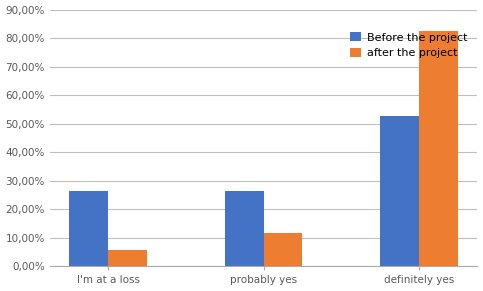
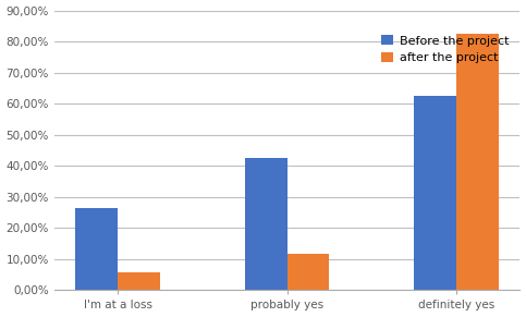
Before the project/probably yes: 26,3% -> 42,5%
Before the project/definitely yes: 52,6% -> 62,5%
